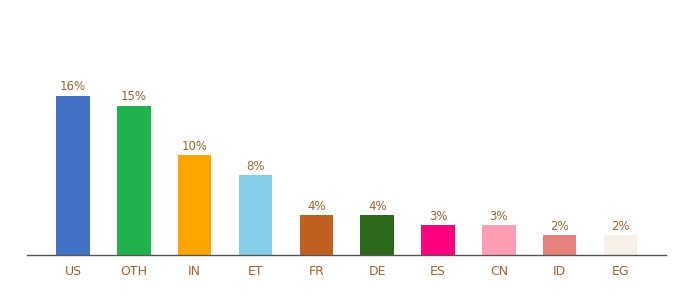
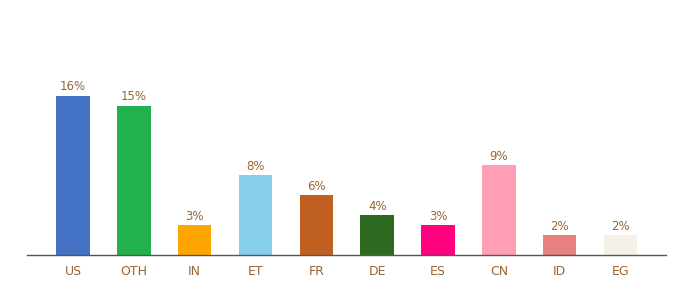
IN: 10% -> 3%
FR: 4% -> 6%
CN: 3% -> 9%
